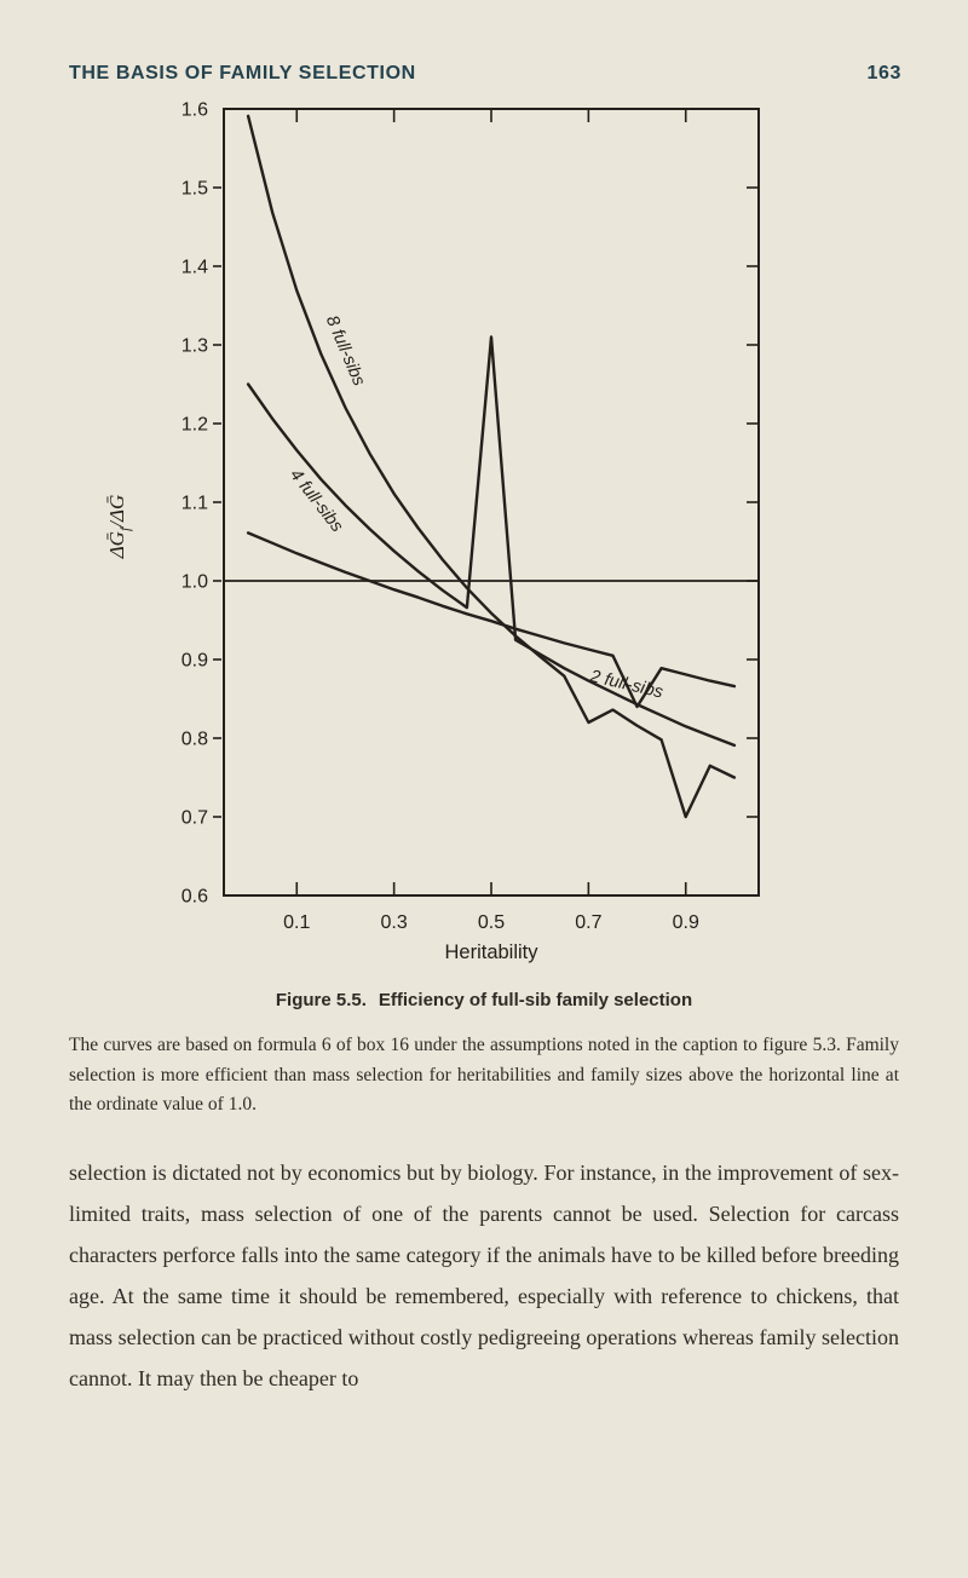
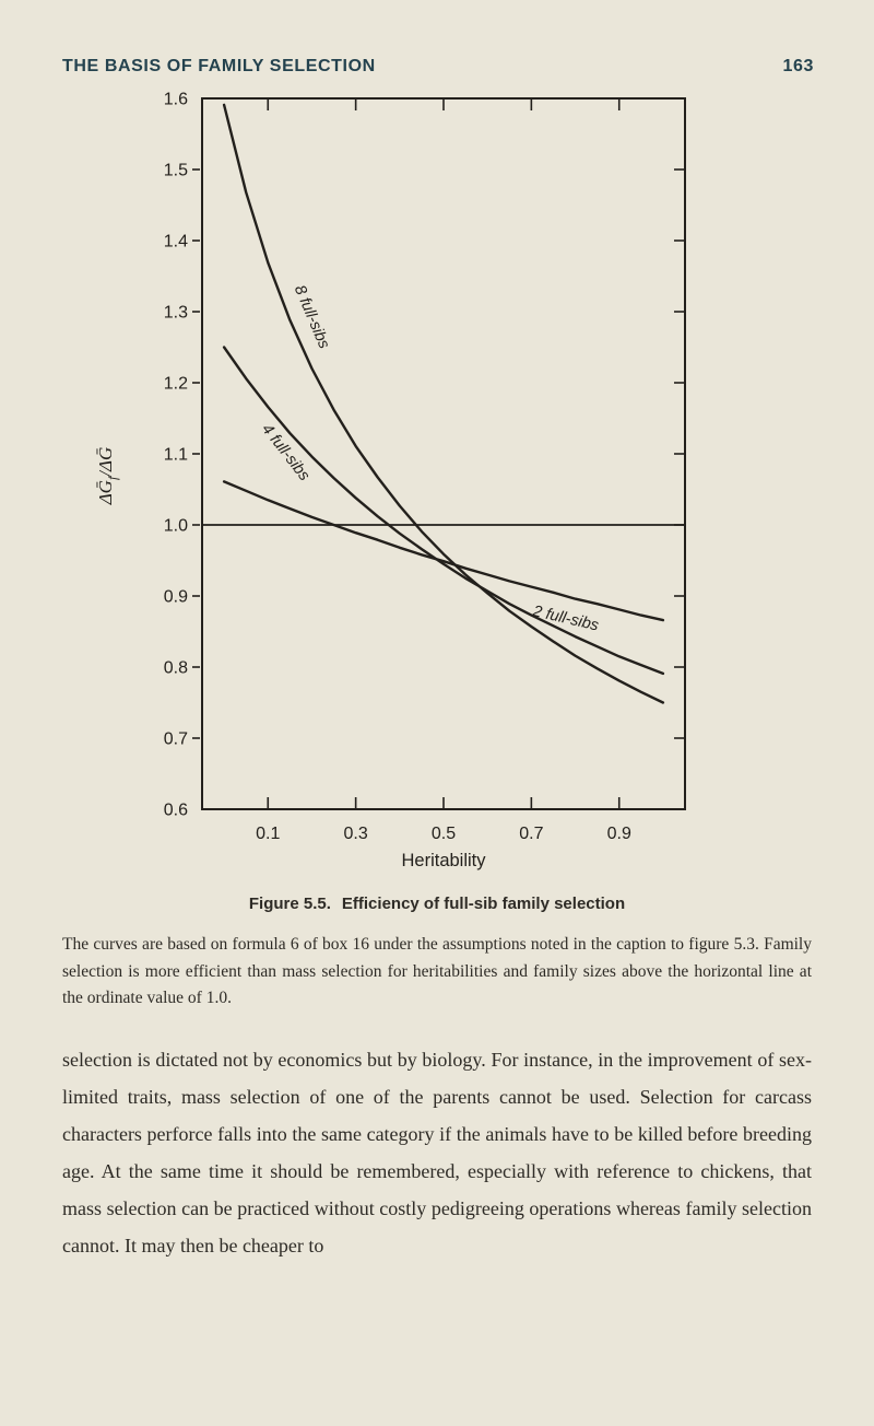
4 full-sibs/0.5: 1.31 -> 0.94
8 full-sibs/0.7: 0.82 -> 0.86
2 full-sibs/0.8: 0.84 -> 0.90
8 full-sibs/0.9: 0.70 -> 0.78
